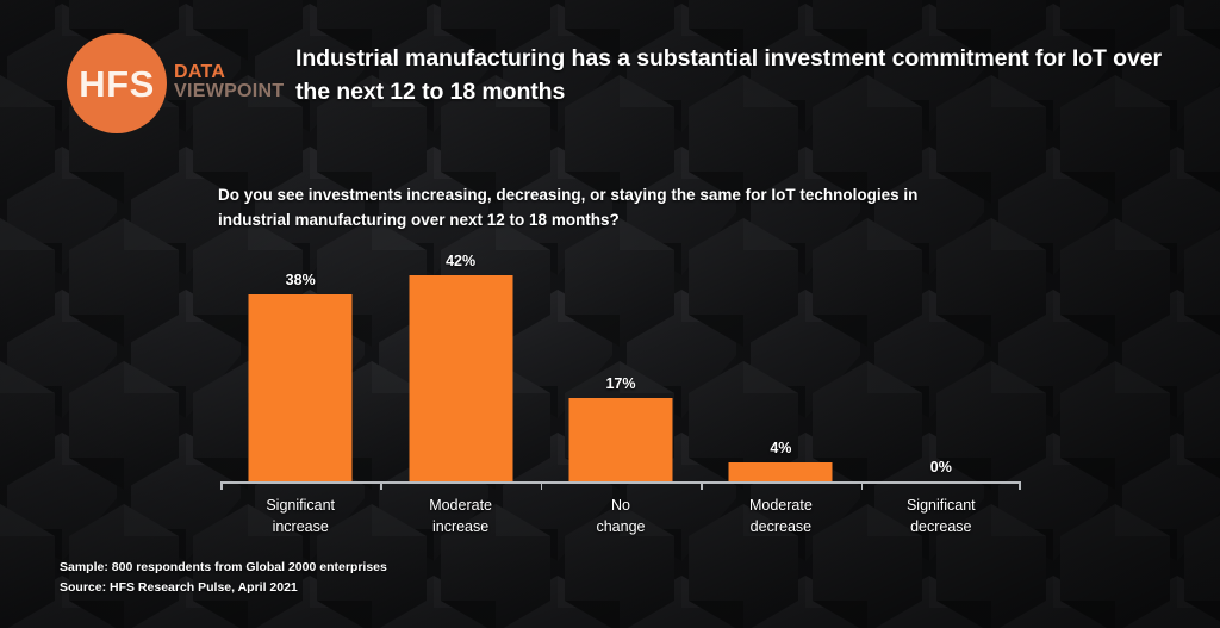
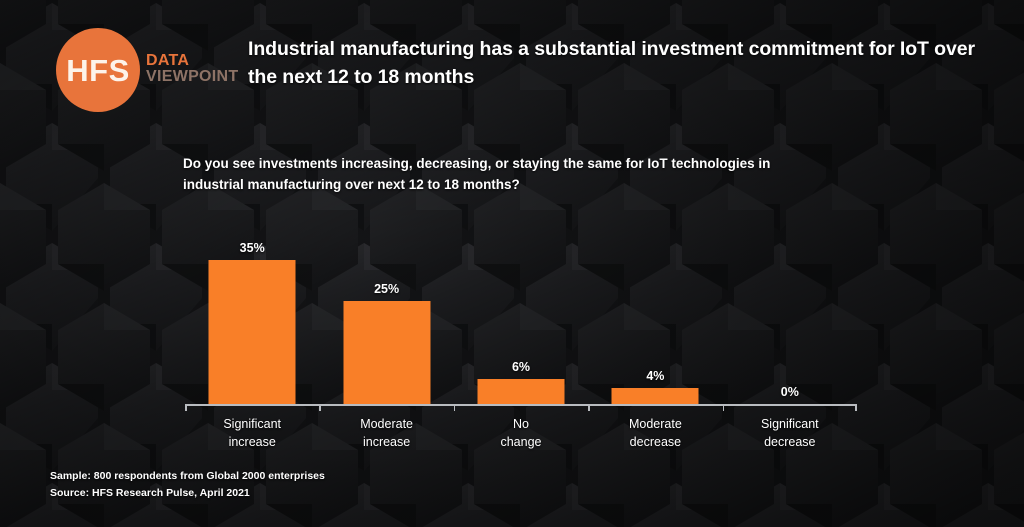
Significant increase: 38% -> 35%
Moderate increase: 42% -> 25%
No change: 17% -> 6%
